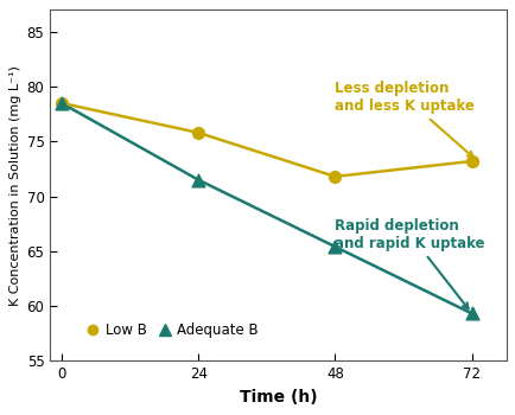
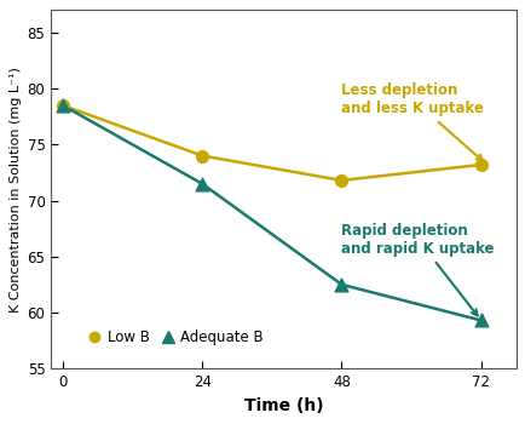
Low B/24: 75.8 -> 74.0
Adequate B/48: 65.4 -> 62.5
